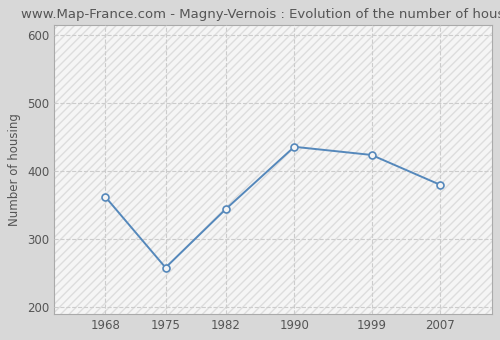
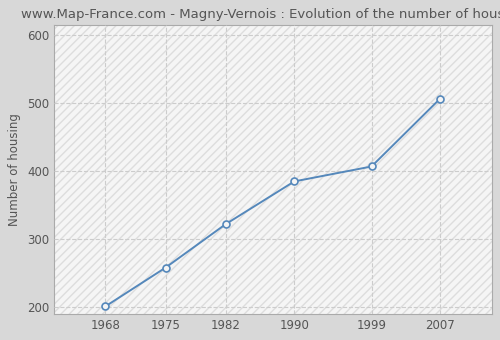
1968: 362 -> 201
1982: 344 -> 322
1990: 436 -> 385
1999: 424 -> 407
2007: 380 -> 507
